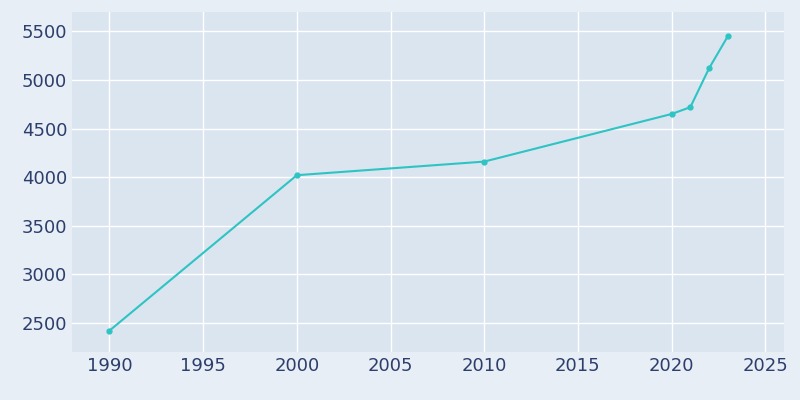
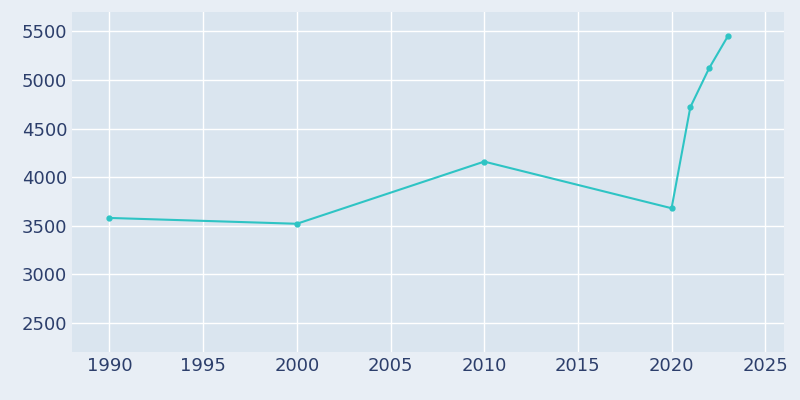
1990: 2420 -> 3580
2000: 4020 -> 3520
2020: 4650 -> 3680
